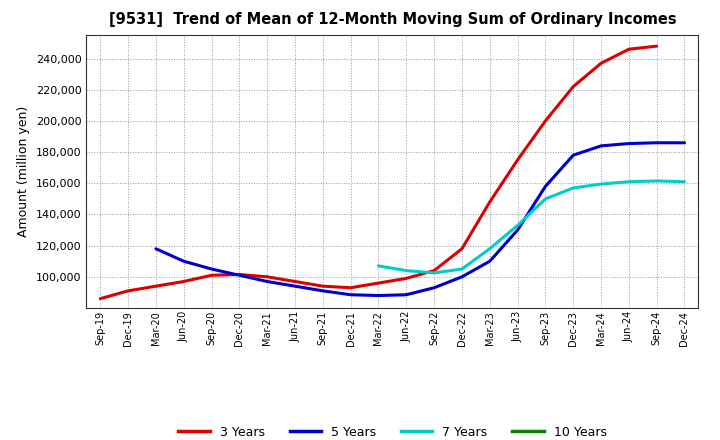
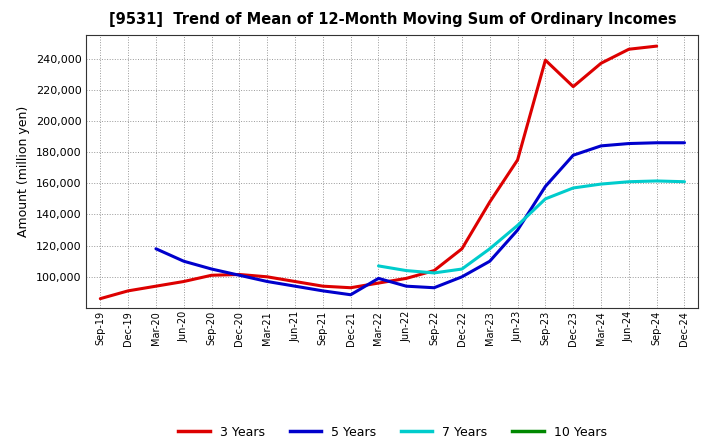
5 Years/Mar-22: 88,000 -> 99,000
5 Years/Jun-22: 88,000 -> 94,000
3 Years/Sep-23: 200,000 -> 239,000
